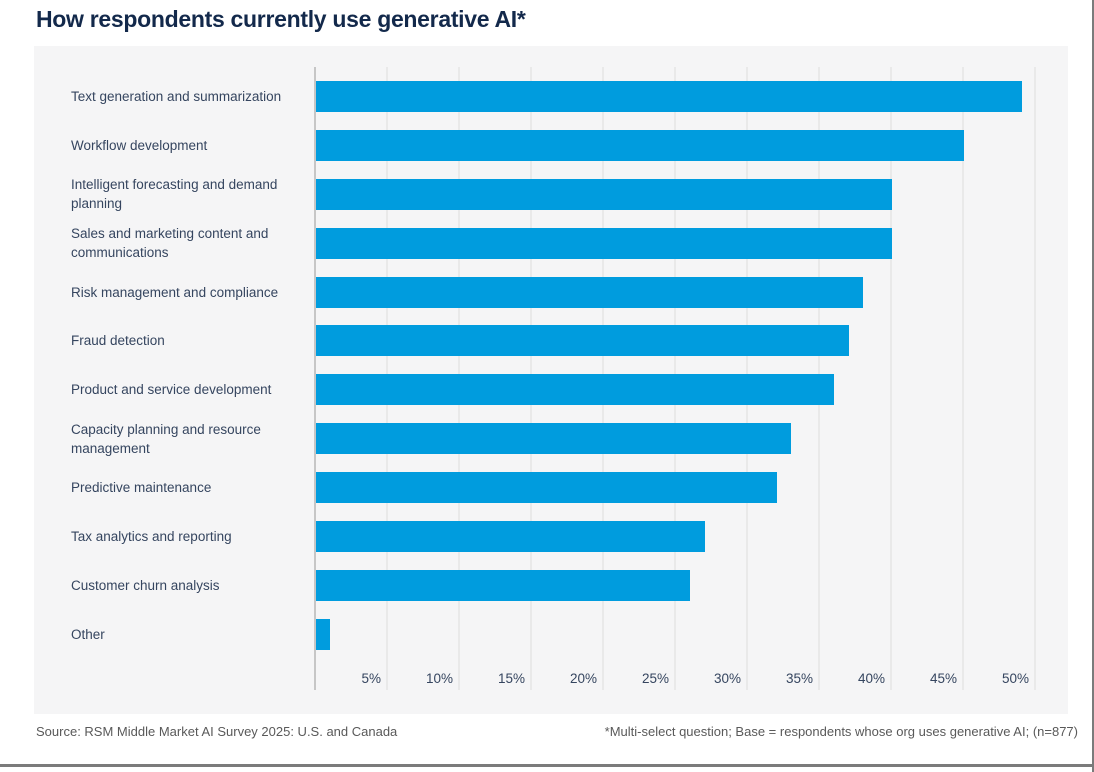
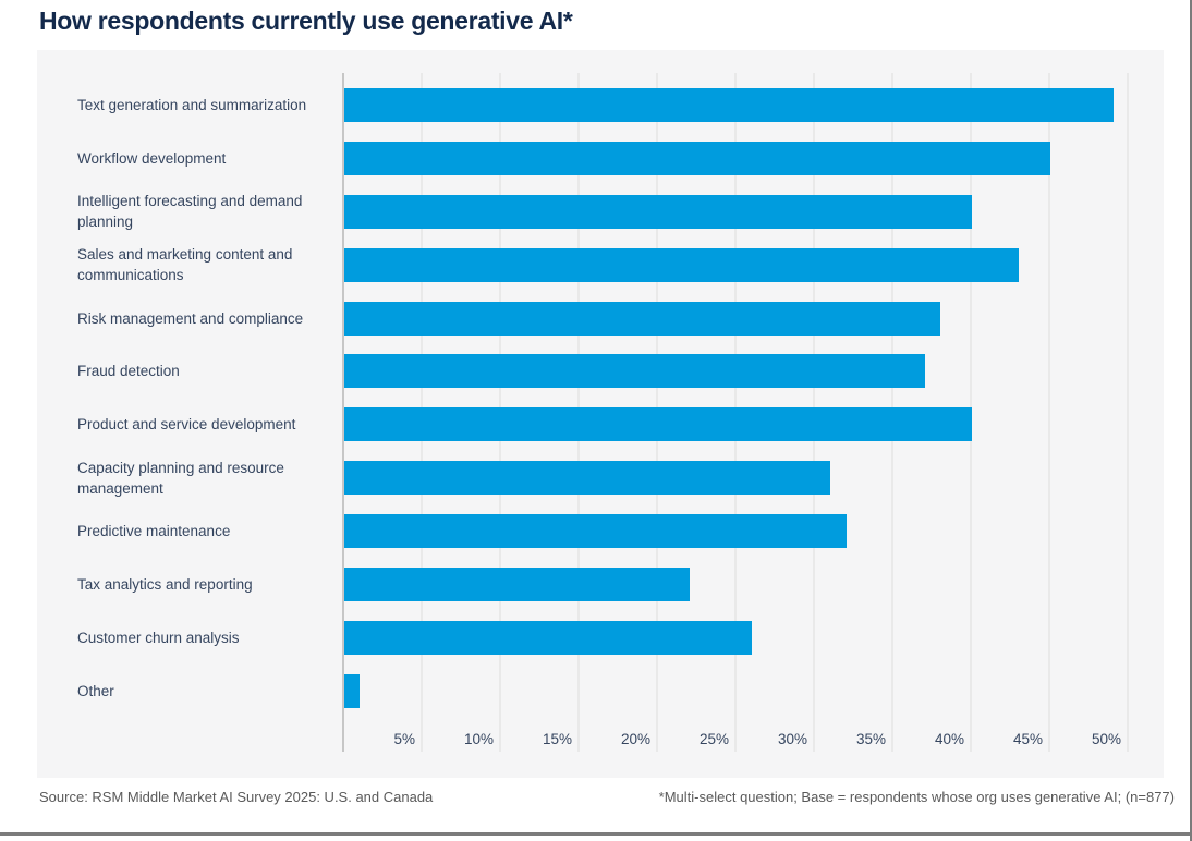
Sales and marketing content and communications: 40% -> 43%
Product and service development: 36% -> 40%
Capacity planning and resource management: 33% -> 31%
Tax analytics and reporting: 27% -> 22%
